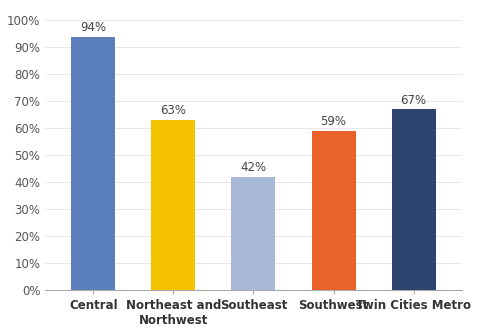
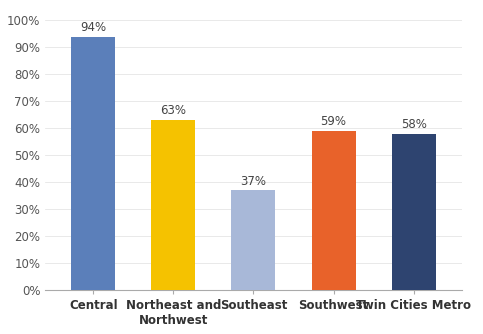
Southeast: 42% -> 37%
Twin Cities Metro: 67% -> 58%
